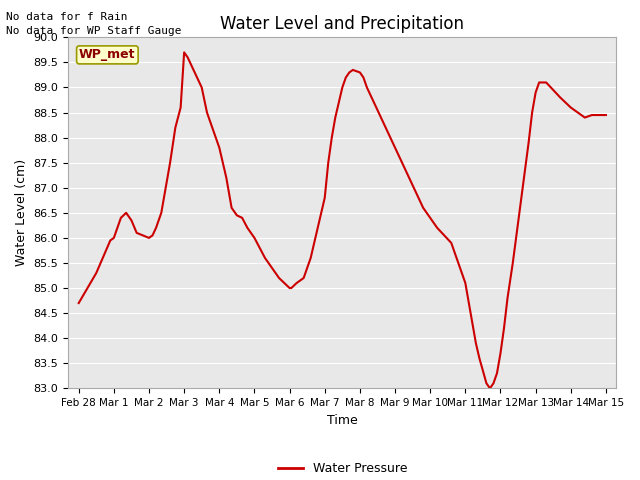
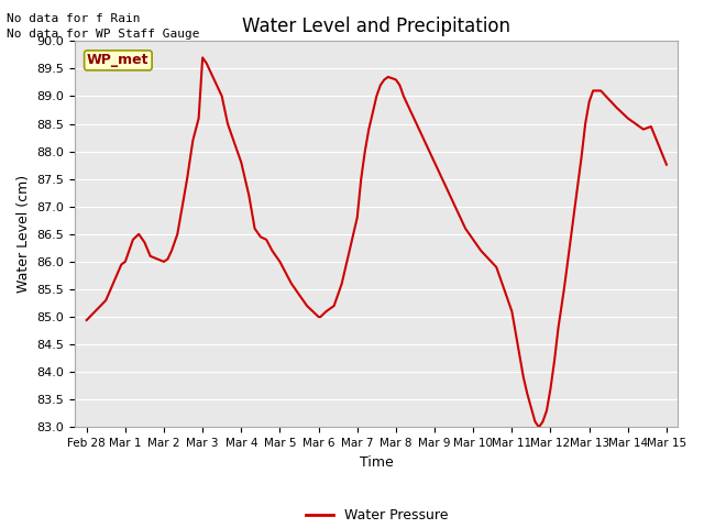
Feb 28: 84.70 -> 84.94
Mar 15: 88.45 -> 87.76
